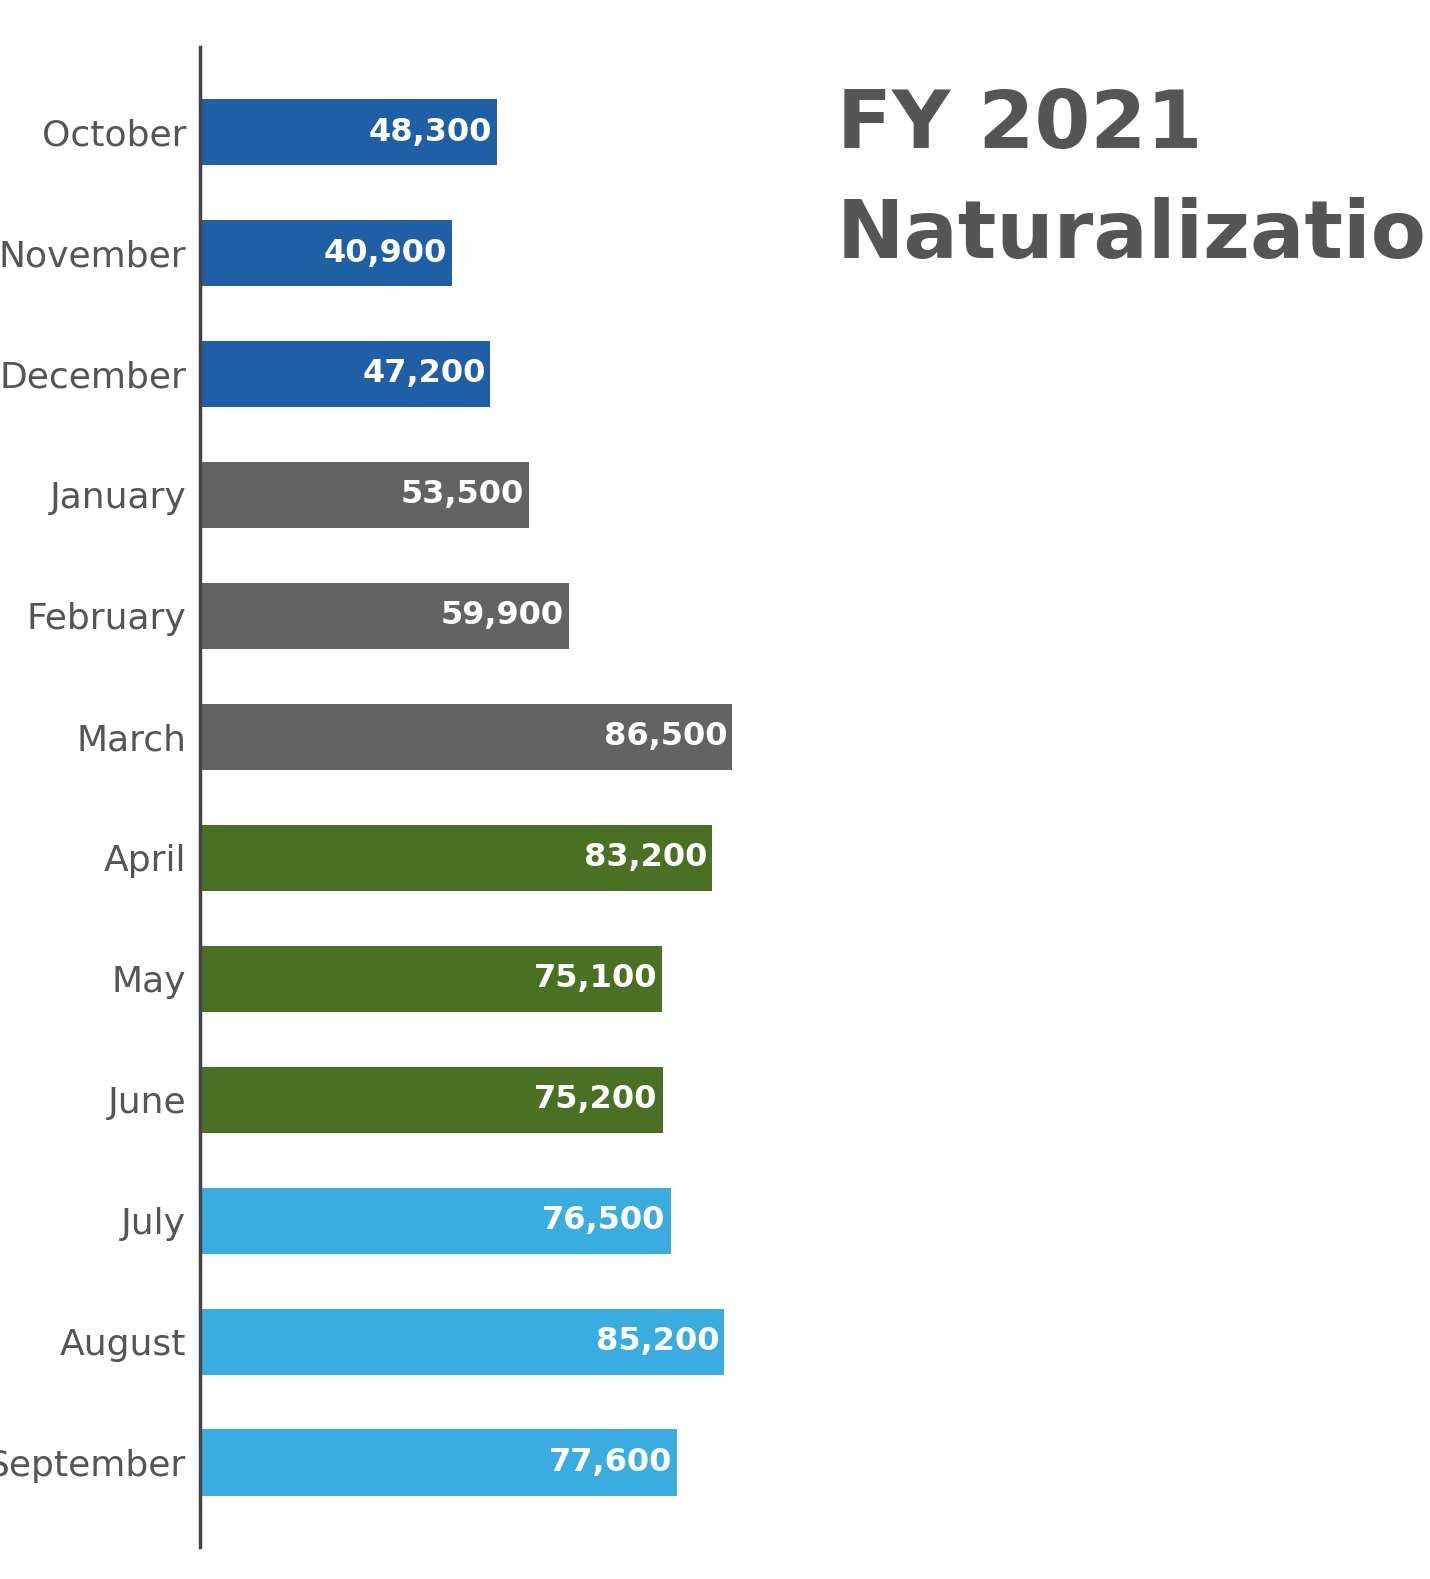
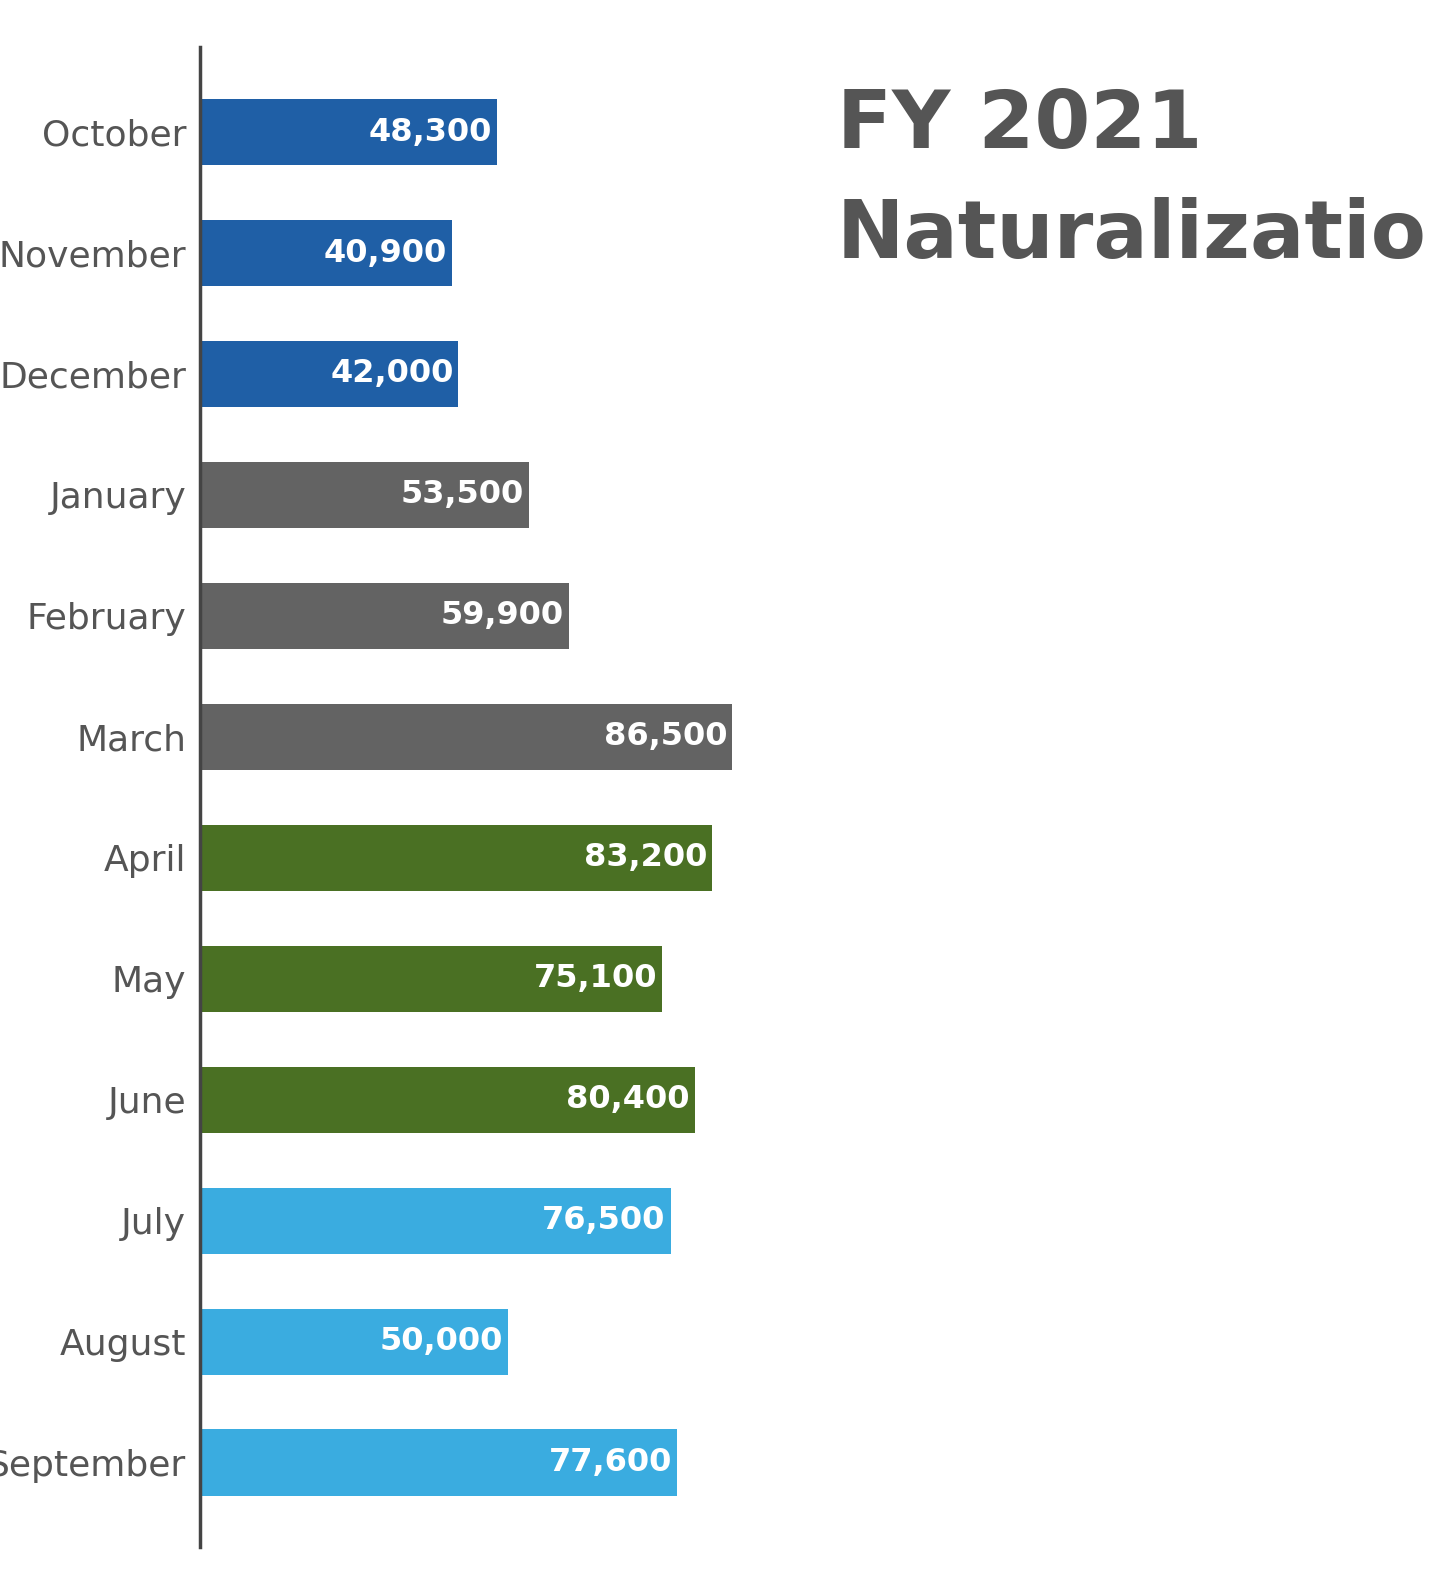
December: 47,200 -> 42,000
June: 75,200 -> 80,400
August: 85,200 -> 50,000
